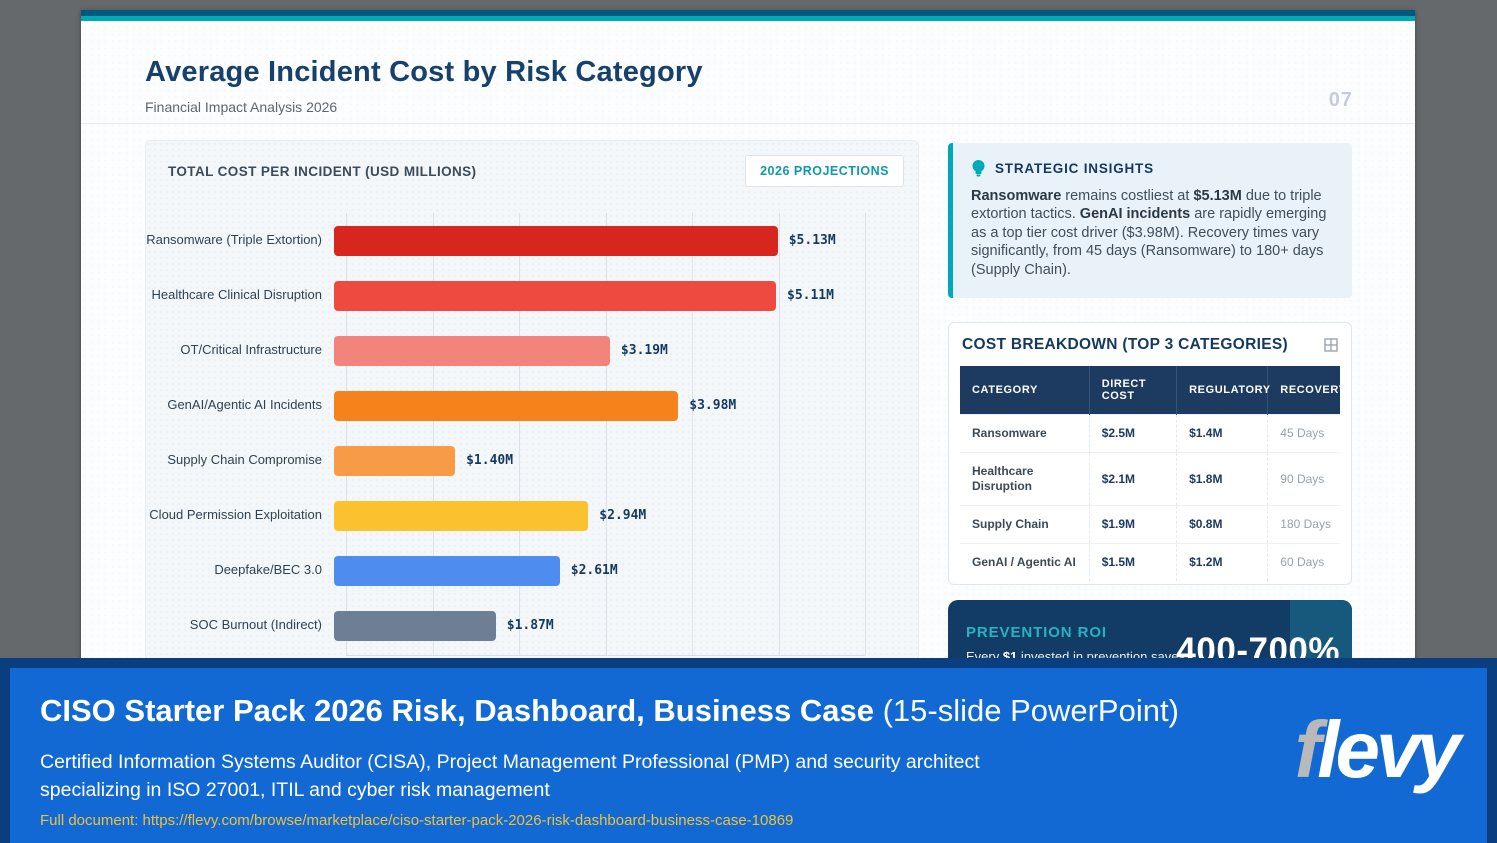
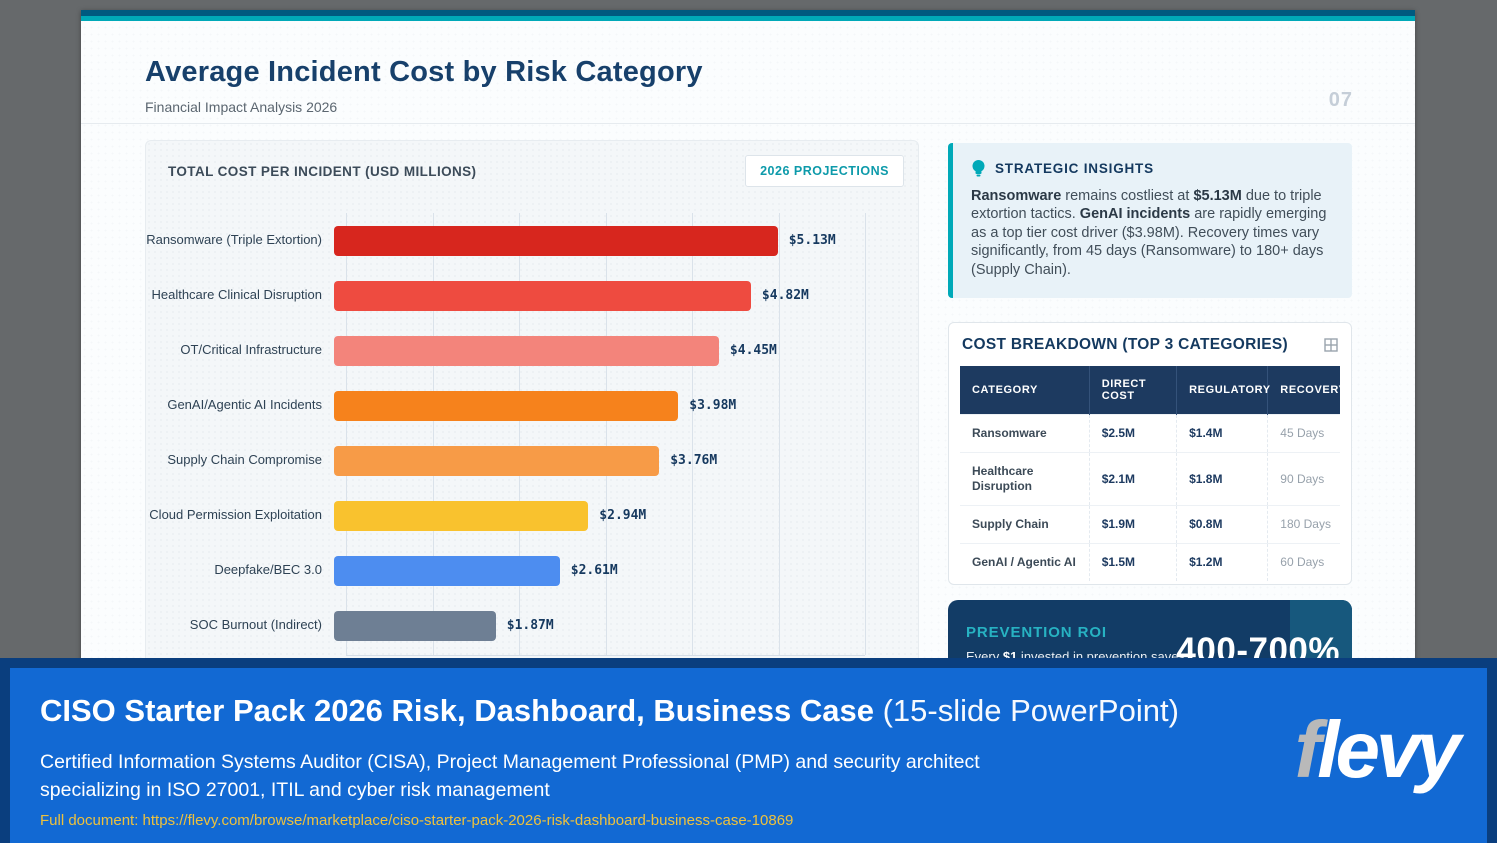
Healthcare Clinical Disruption: $5.11M -> $4.82M
OT/Critical Infrastructure: $3.19M -> $4.45M
Supply Chain Compromise: $1.40M -> $3.76M
